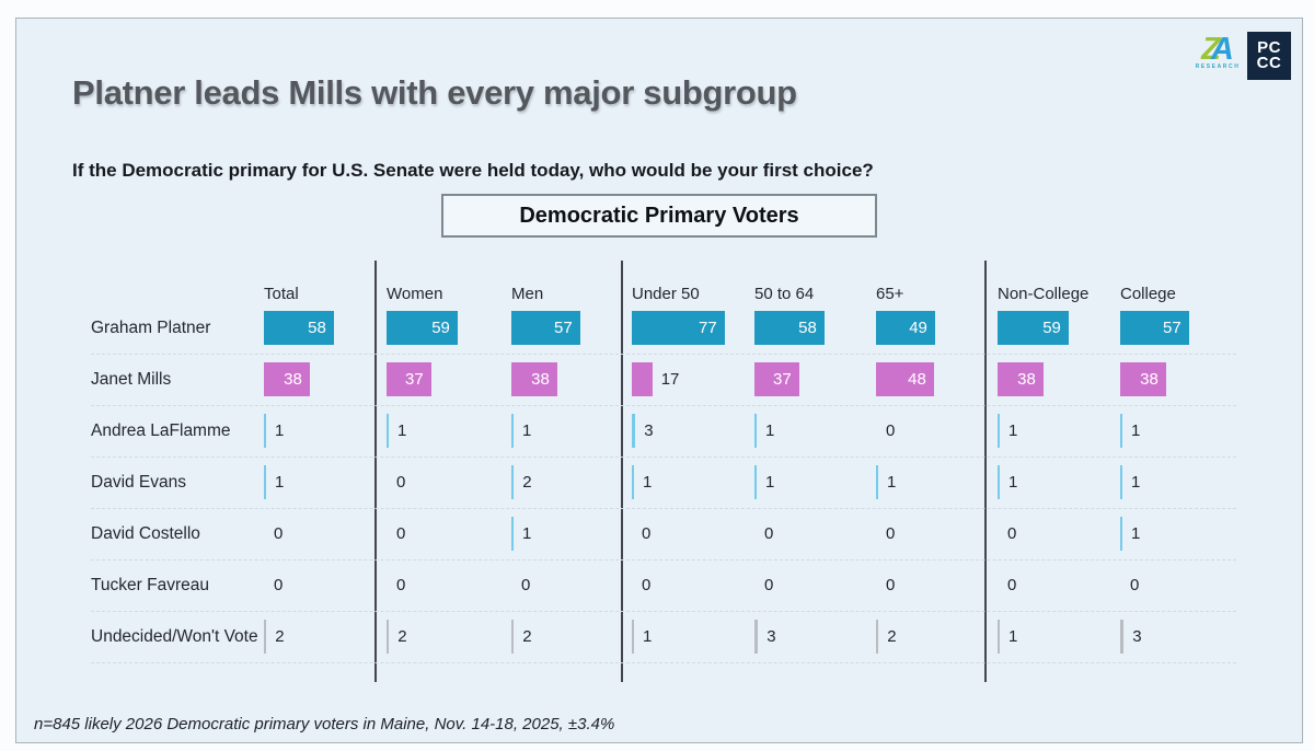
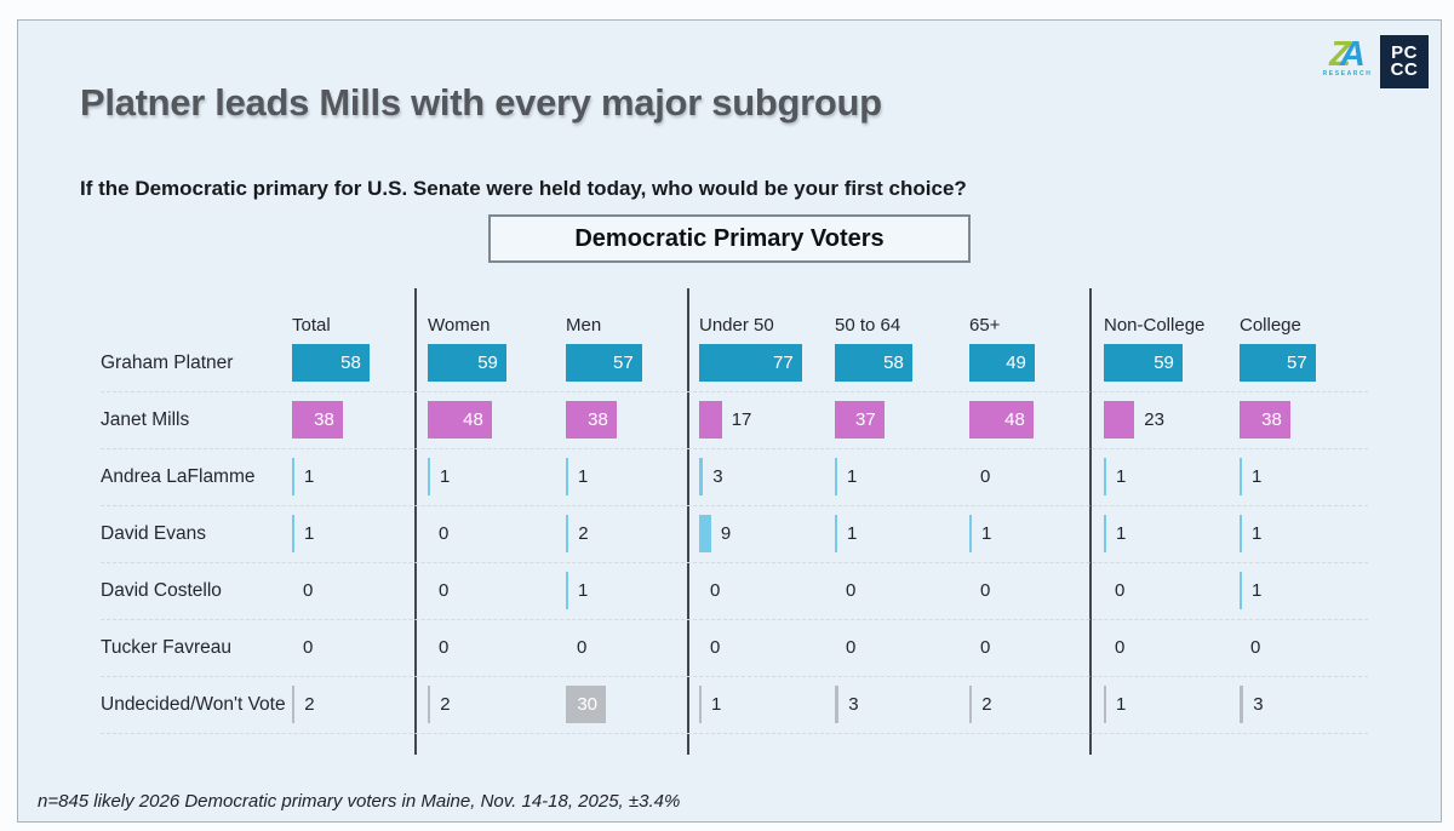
Janet Mills/Women: 37 -> 48
Undecided/Won't Vote/Men: 2 -> 30
David Evans/Under 50: 1 -> 9
Janet Mills/Non-College: 38 -> 23
